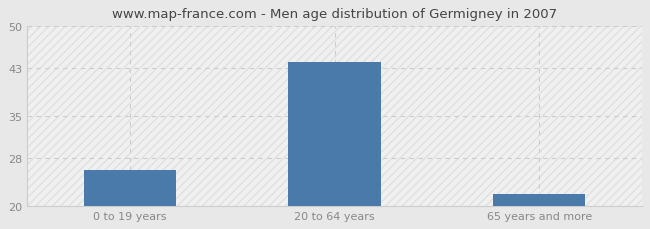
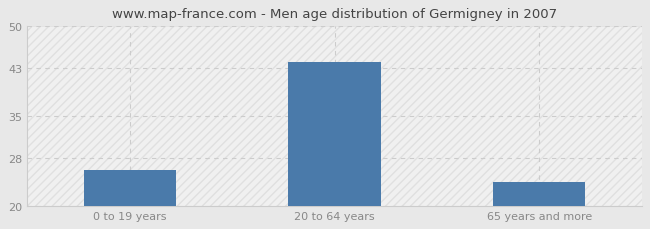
65 years and more: 22 -> 24
